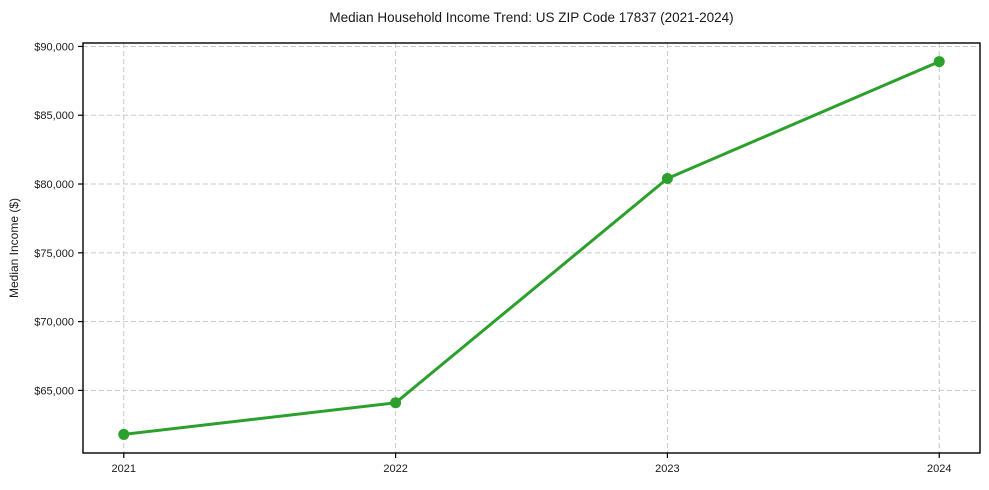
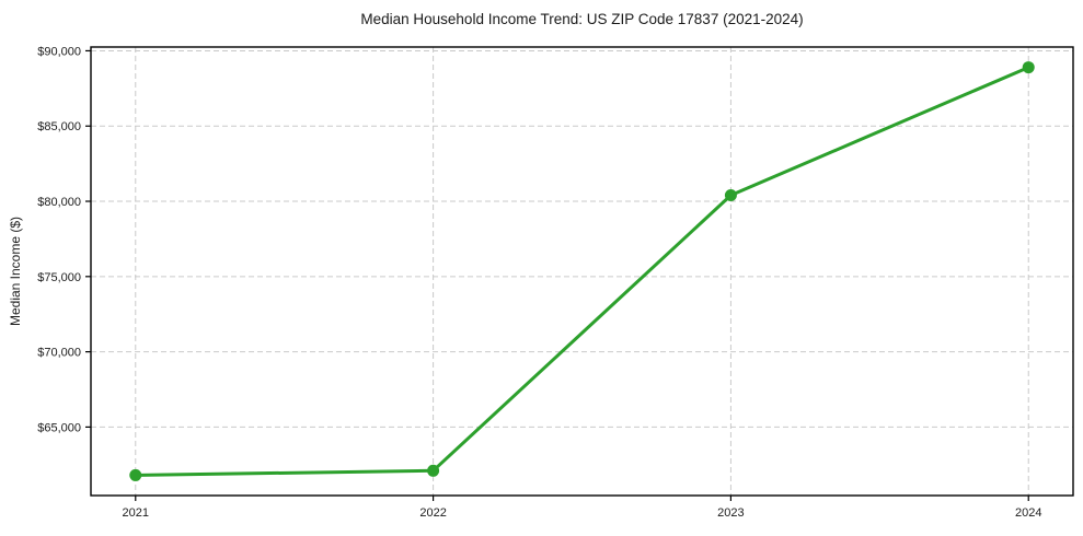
2022: $64100 -> $62100
